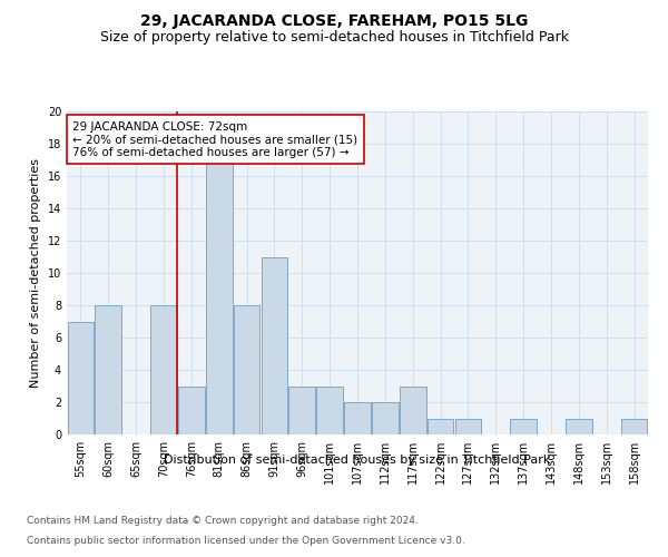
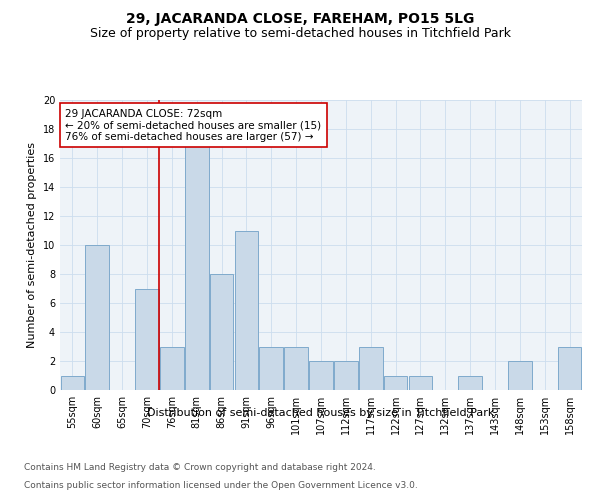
55sqm: 7 -> 1
60sqm: 8 -> 10
70sqm: 8 -> 7
148sqm: 1 -> 2
158sqm: 1 -> 3
